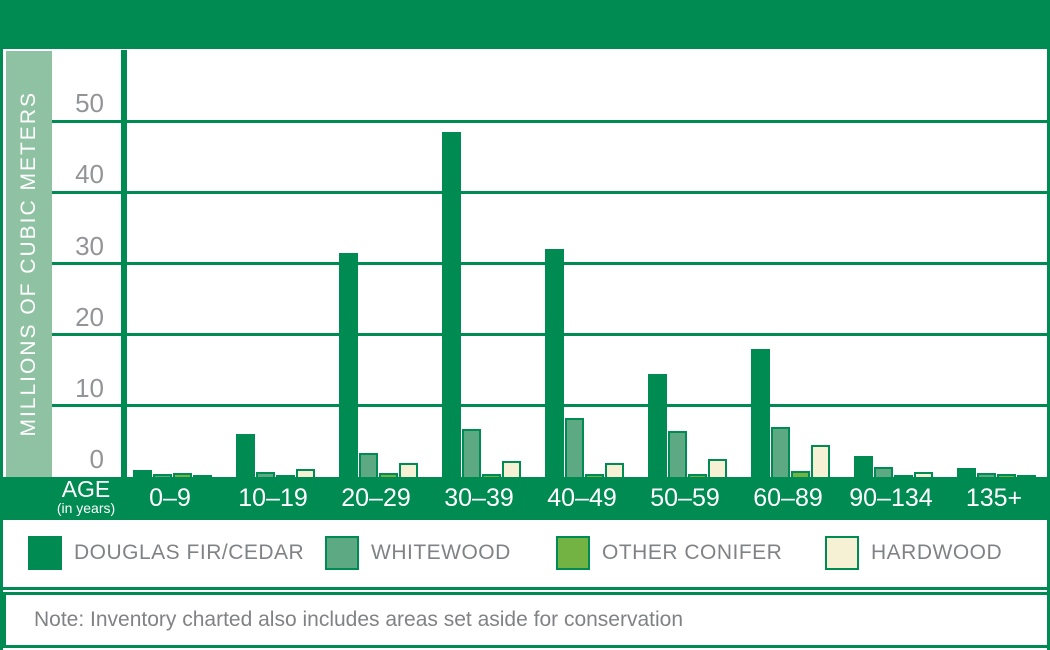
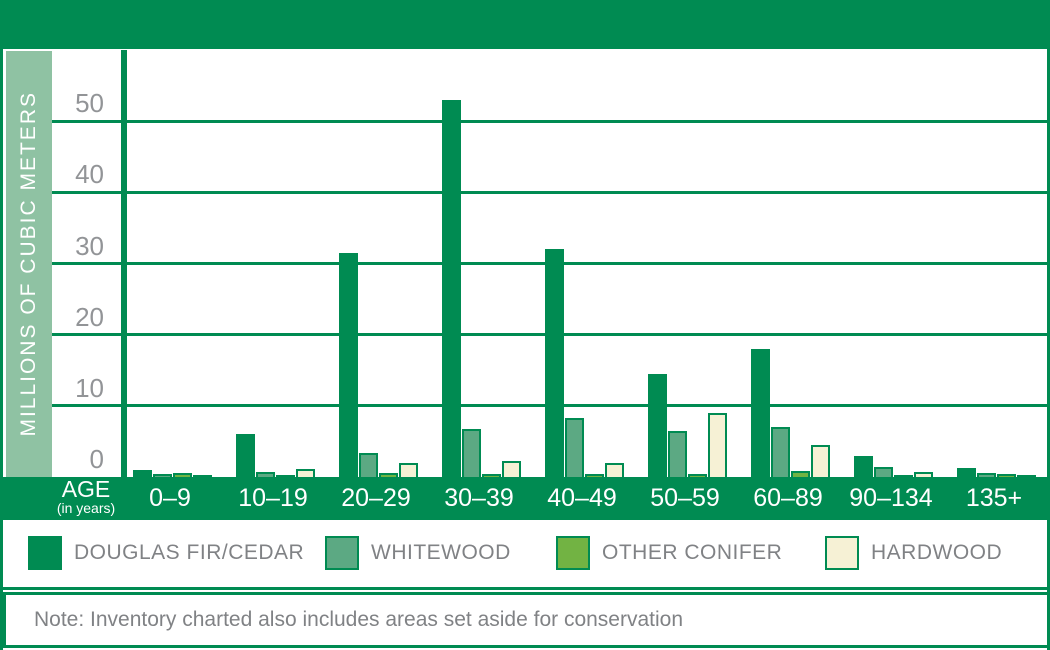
DOUGLAS FIR/CEDAR/30–39: 48 -> 53
HARDWOOD/50–59: 2 -> 9
